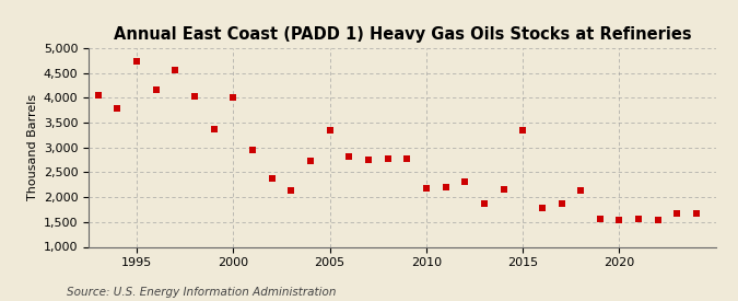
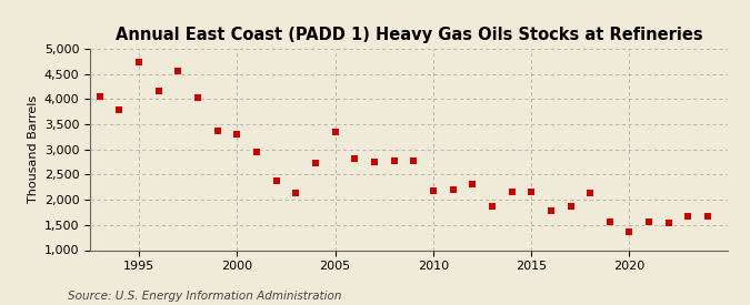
2000: 4,000 -> 3,310
2015: 3,350 -> 2,150
2020: 1,550 -> 1,370
